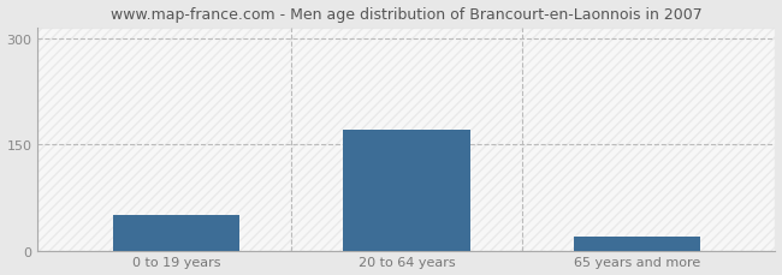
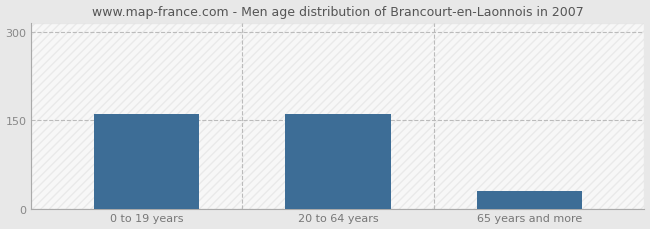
0 to 19 years: 50 -> 160
20 to 64 years: 170 -> 160
65 years and more: 20 -> 30
